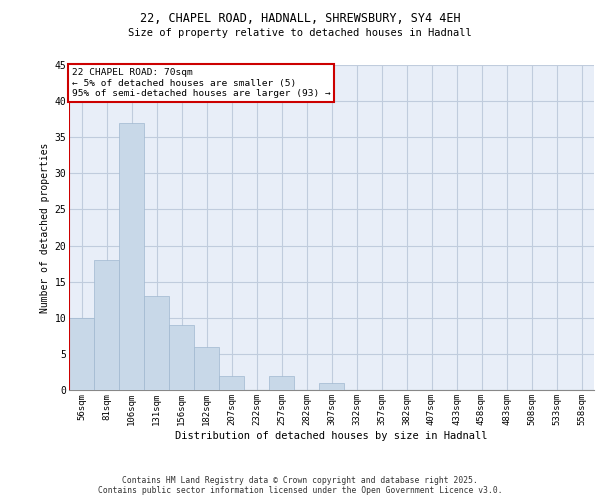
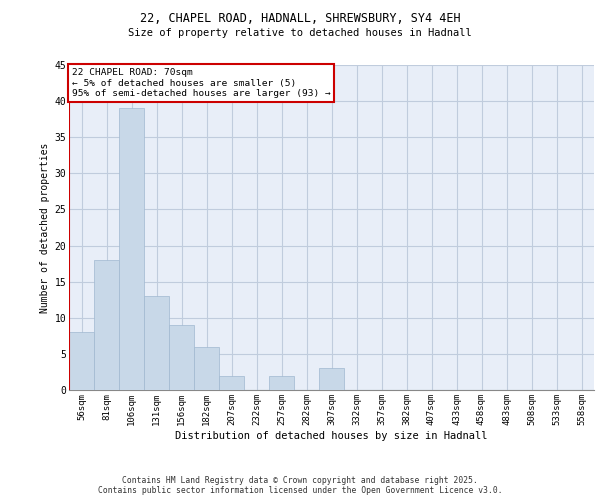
56sqm: 10 -> 8
106sqm: 37 -> 39
307sqm: 1 -> 3
